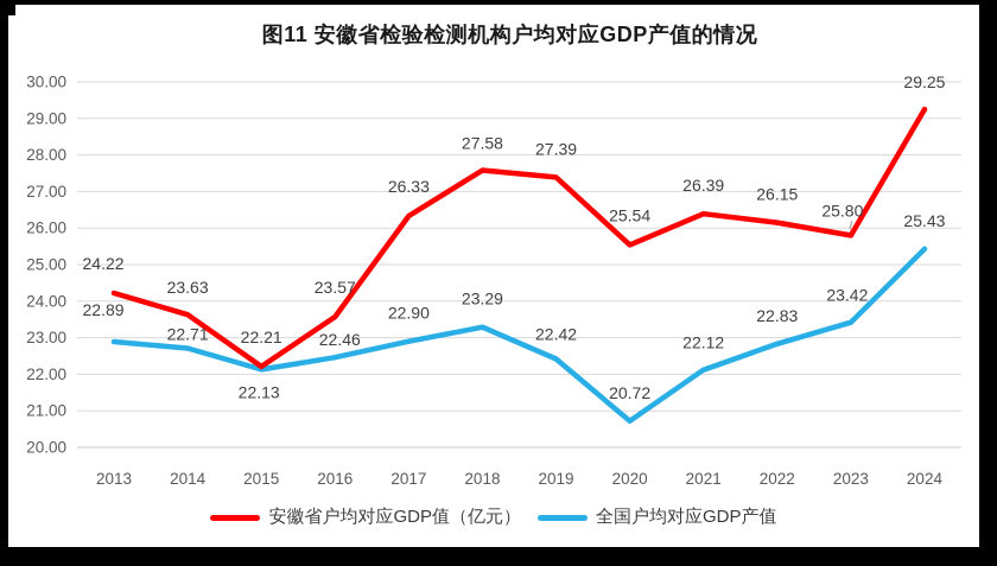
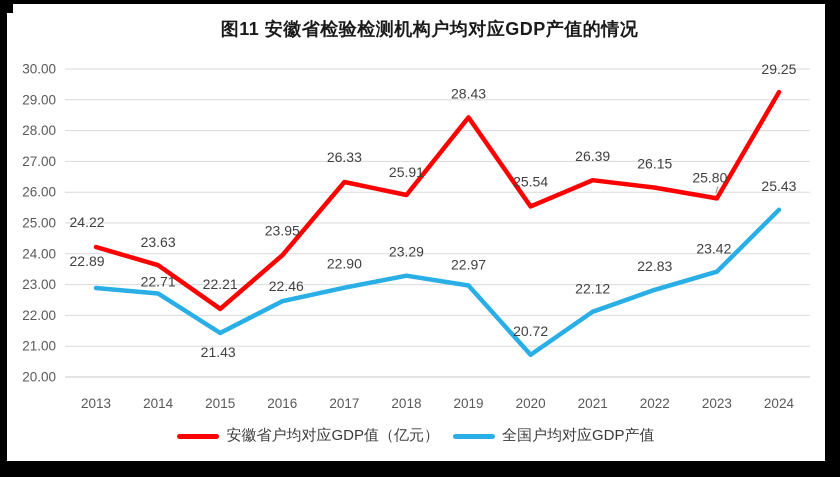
全国户均对应GDP产值/2015: 22.13 -> 21.43
安徽省户均对应GDP值（亿元）/2016: 23.57 -> 23.95
安徽省户均对应GDP值（亿元）/2018: 27.58 -> 25.91
安徽省户均对应GDP值（亿元）/2019: 27.39 -> 28.43
全国户均对应GDP产值/2019: 22.42 -> 22.97
